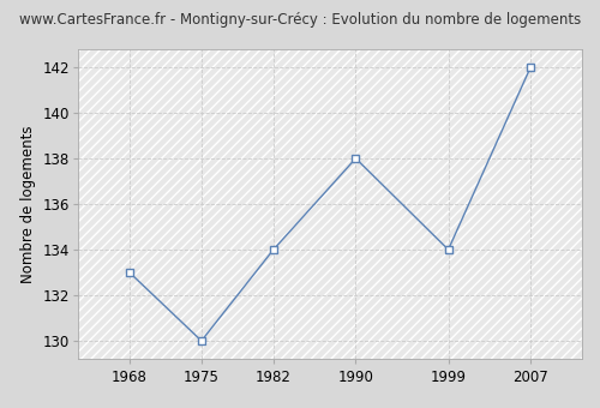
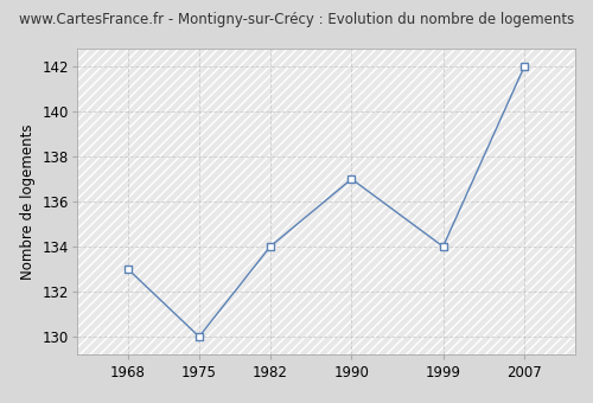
1990: 138 -> 137
